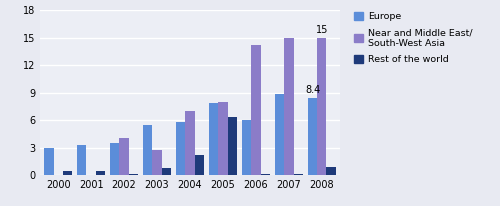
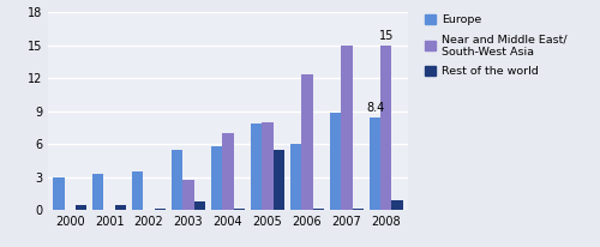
Near and Middle East/ South-West Asia/2002: 4.0 -> 0.1
Rest of the world/2004: 2.2 -> 0.1
Rest of the world/2005: 6.4 -> 5.5
Near and Middle East/ South-West Asia/2006: 14.2 -> 12.3
